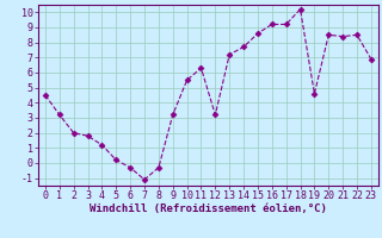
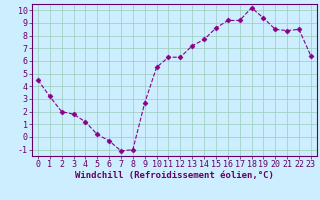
8: -0.3 -> -1.0
9: 3.2 -> 2.7
12: 3.2 -> 6.3
19: 4.6 -> 9.4
23: 6.9 -> 6.4
